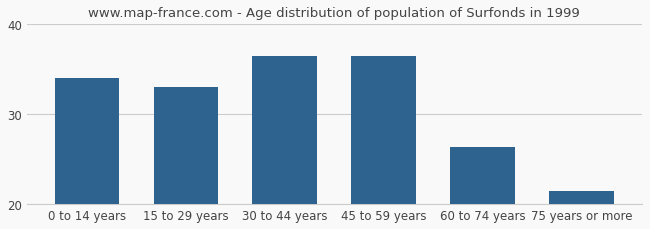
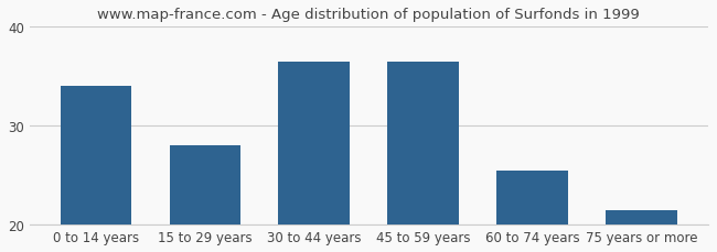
15 to 29 years: 33.0 -> 28.0
60 to 74 years: 26.4 -> 25.5
